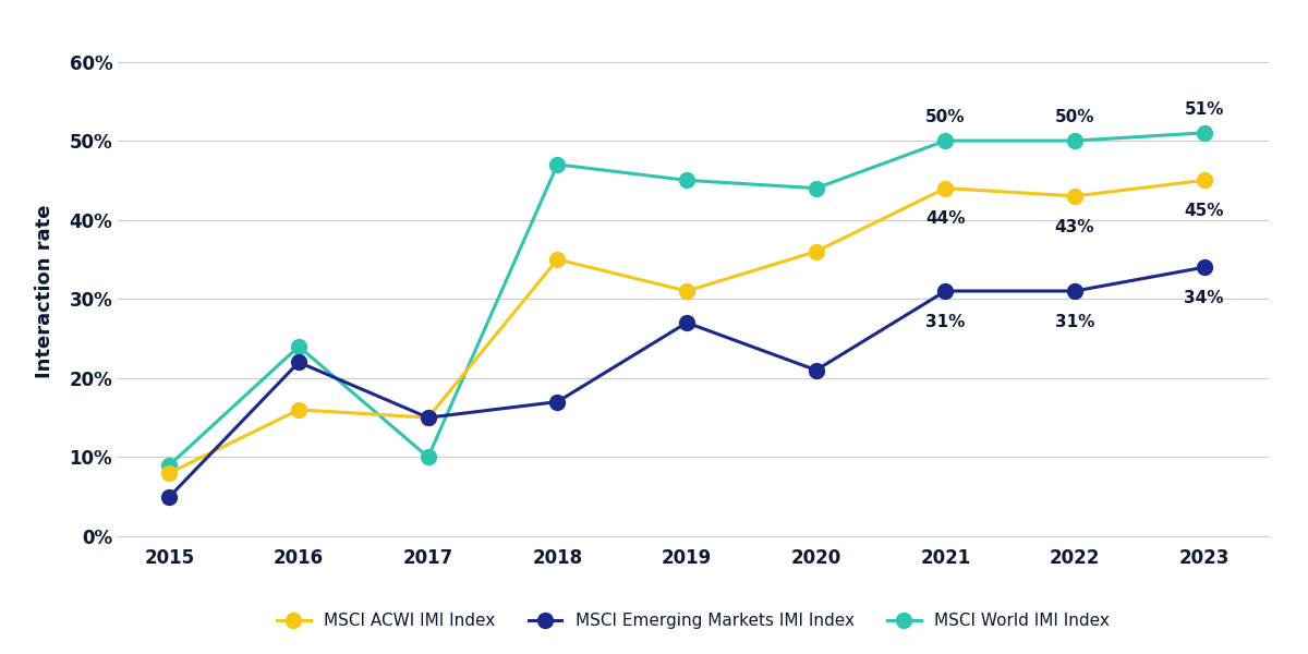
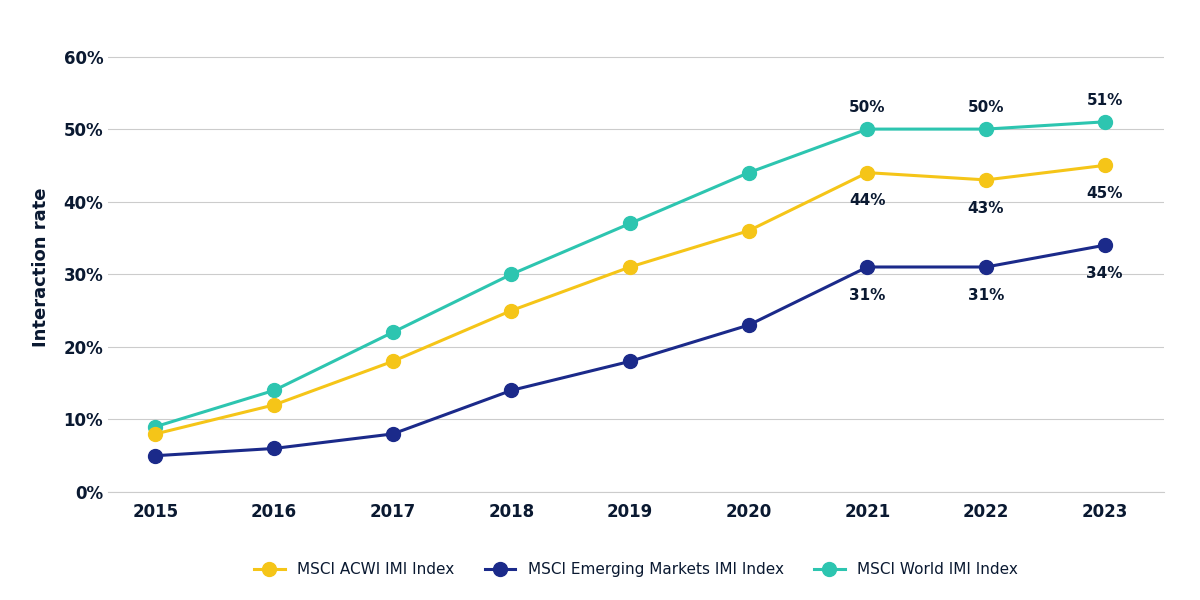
MSCI ACWI IMI Index/2016: 16% -> 12%
MSCI Emerging Markets IMI Index/2016: 22% -> 6%
MSCI World IMI Index/2016: 24% -> 14%
MSCI ACWI IMI Index/2017: 15% -> 18%
MSCI Emerging Markets IMI Index/2017: 15% -> 8%
MSCI World IMI Index/2017: 10% -> 22%
MSCI ACWI IMI Index/2018: 35% -> 25%
MSCI Emerging Markets IMI Index/2018: 17% -> 14%
MSCI World IMI Index/2018: 47% -> 30%
MSCI Emerging Markets IMI Index/2019: 27% -> 18%
MSCI World IMI Index/2019: 45% -> 37%
MSCI Emerging Markets IMI Index/2020: 21% -> 23%
